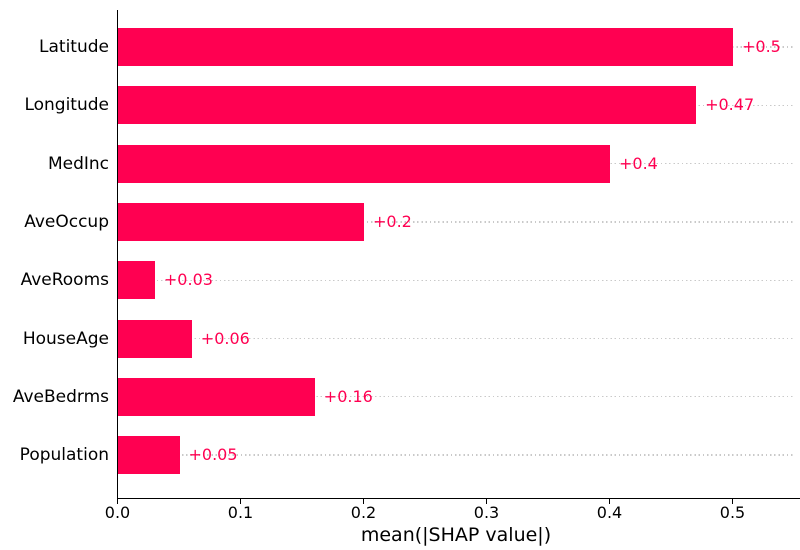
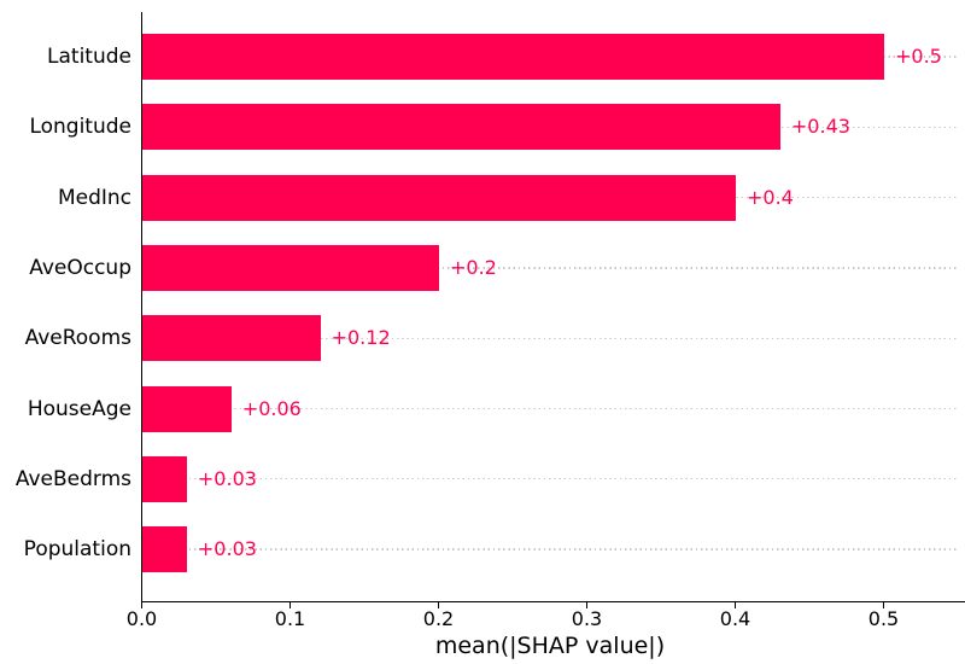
Longitude: +0.47 -> +0.43
AveRooms: +0.03 -> +0.12
AveBedrms: +0.16 -> +0.03
Population: +0.05 -> +0.03
